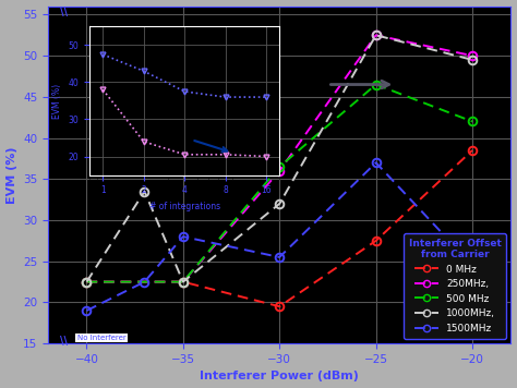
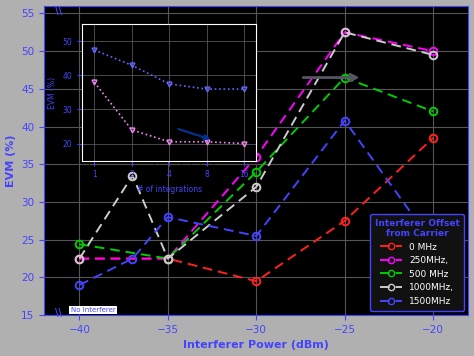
500 MHz/−40: 22.5 -> 24.4
500 MHz/−30: 36.5 -> 34.0
1500MHz/−25: 37.0 -> 40.8
